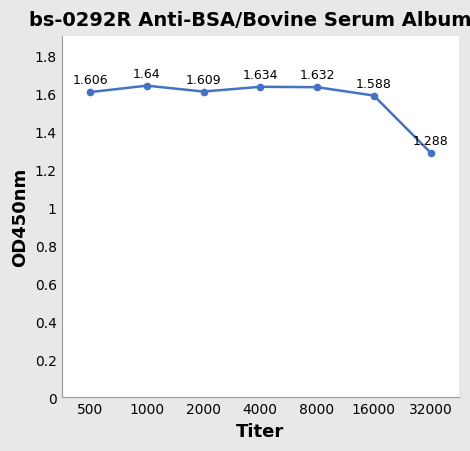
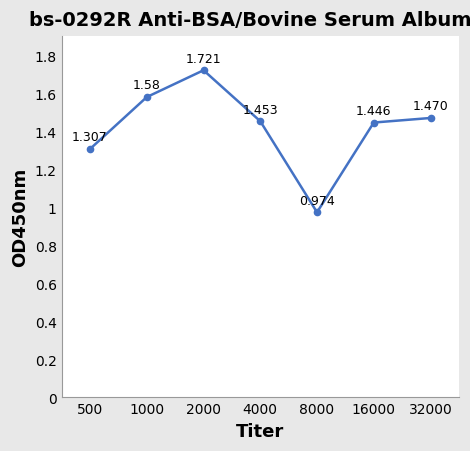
500: 1.606 -> 1.307
1000: 1.64 -> 1.58
2000: 1.609 -> 1.721
4000: 1.634 -> 1.453
8000: 1.632 -> 0.974
16000: 1.588 -> 1.446
32000: 1.288 -> 1.470
